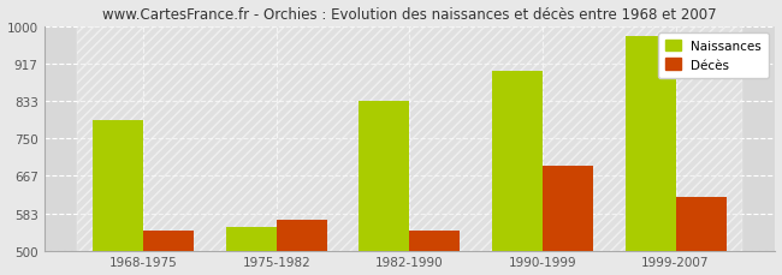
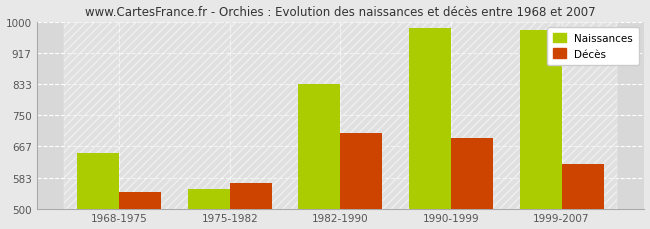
Naissances/1968-1975: 790 -> 648
Décès/1982-1990: 545 -> 703
Naissances/1990-1999: 900 -> 983
